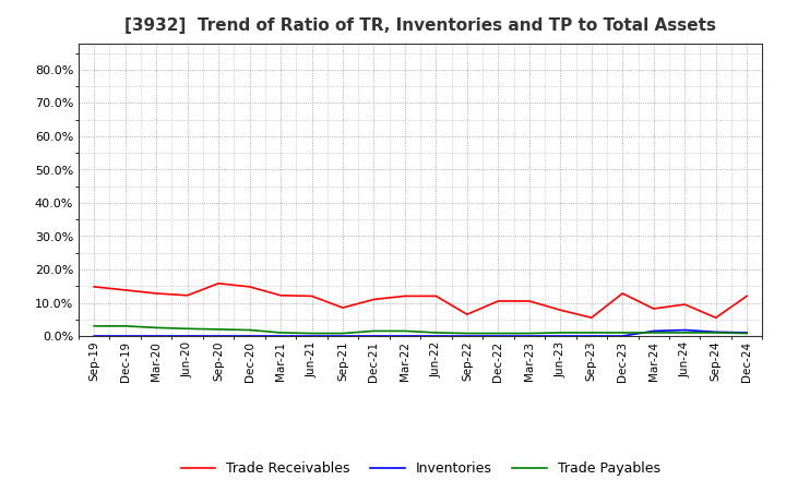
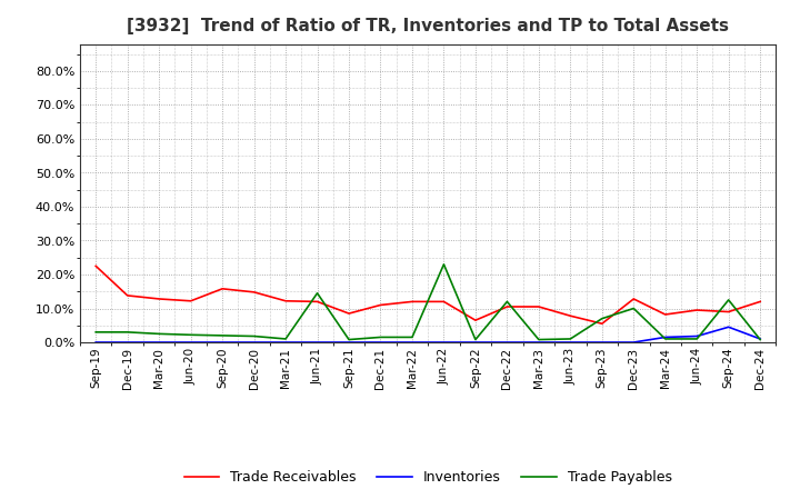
Trade Receivables/Sep-19: 14.8% -> 22.5%
Trade Payables/Jun-21: 0.8% -> 14.5%
Trade Payables/Jun-22: 1.0% -> 23.0%
Trade Payables/Dec-22: 0.8% -> 12.0%
Trade Payables/Sep-23: 1.0% -> 7.0%
Trade Payables/Dec-23: 1.0% -> 10.0%
Trade Receivables/Sep-24: 5.5% -> 9.0%
Inventories/Sep-24: 1.2% -> 4.5%
Trade Payables/Sep-24: 1.0% -> 12.5%
